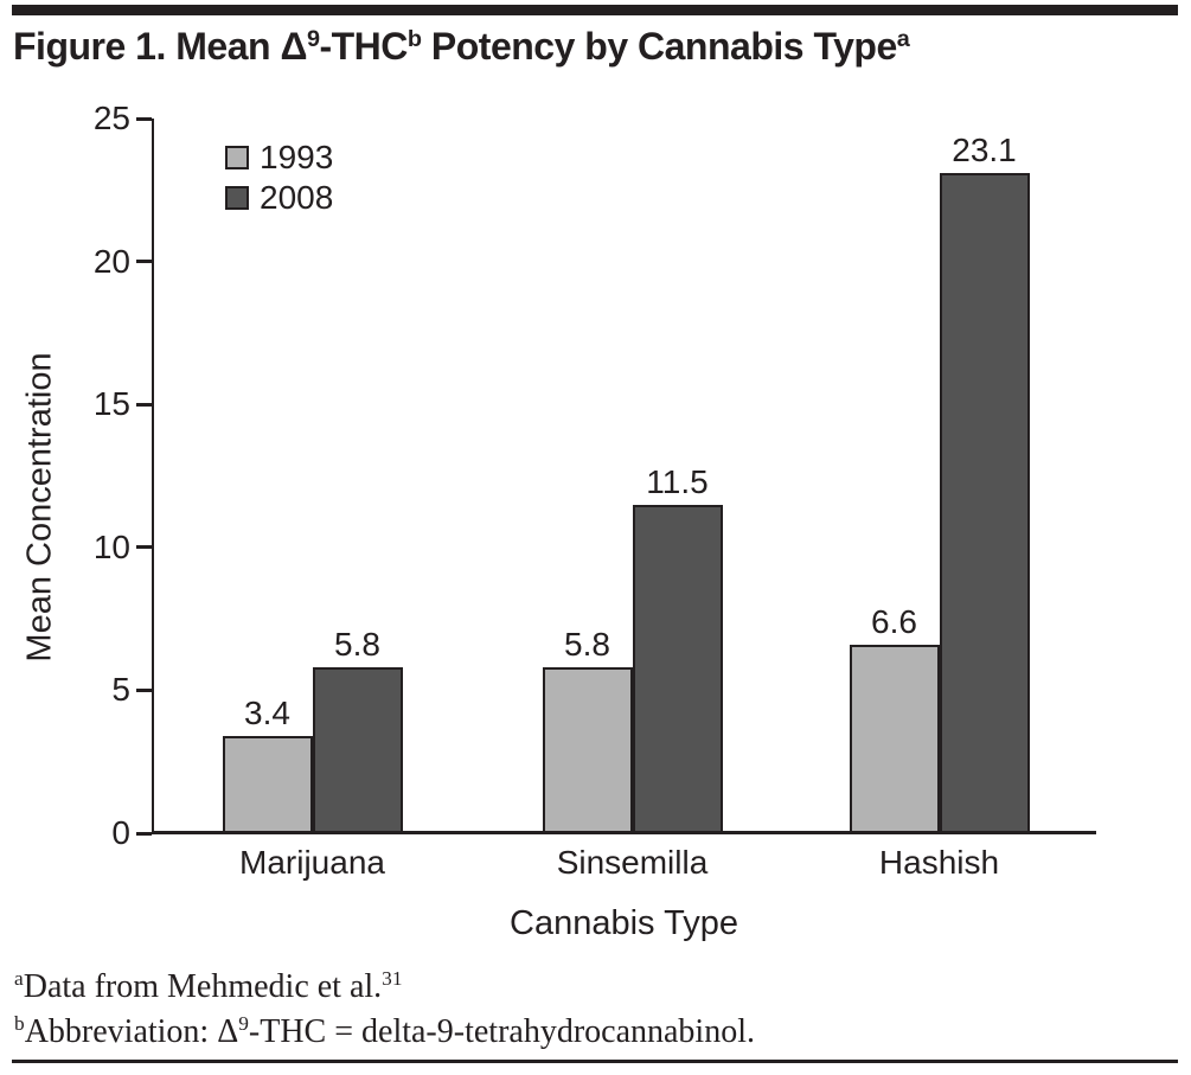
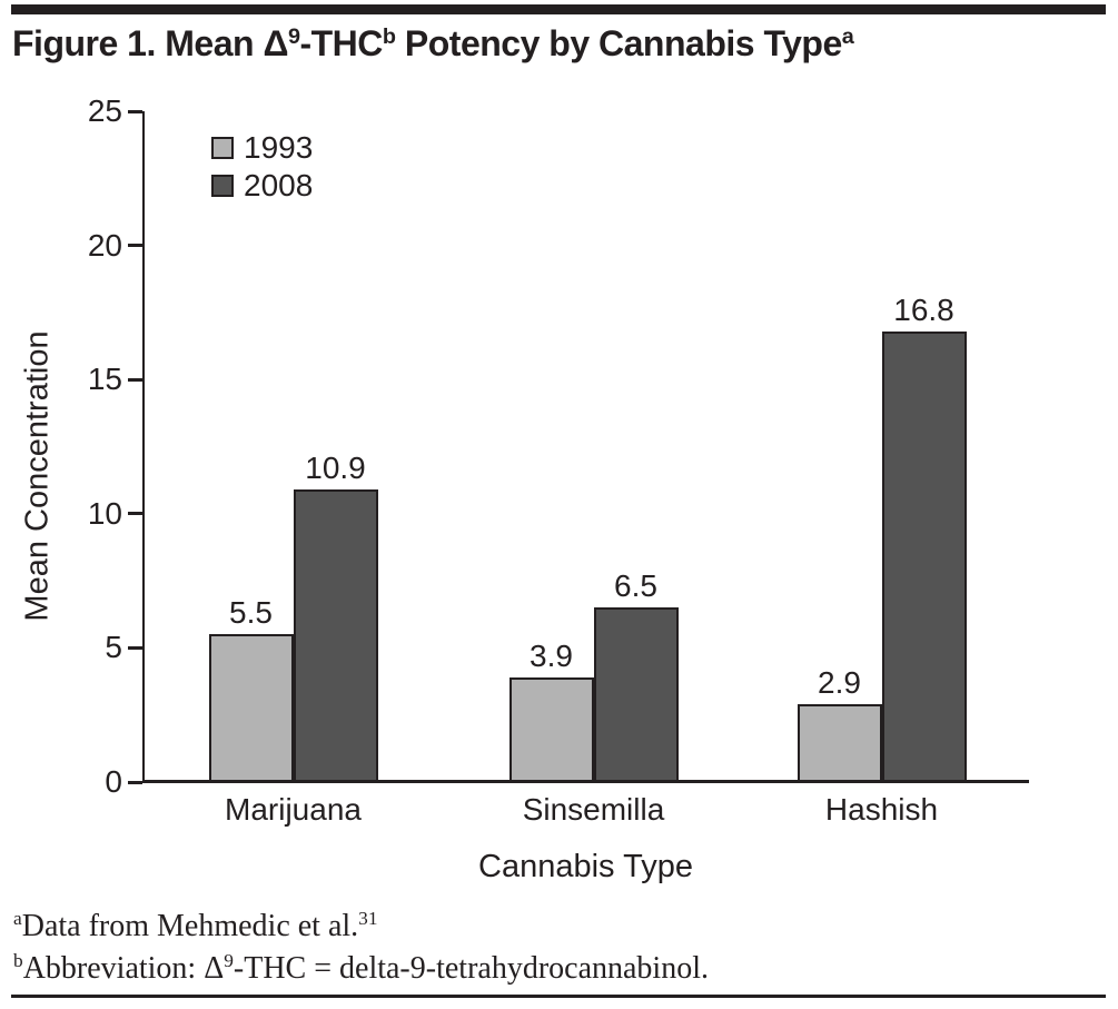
1993/Marijuana: 3.4 -> 5.5
2008/Marijuana: 5.8 -> 10.9
1993/Sinsemilla: 5.8 -> 3.9
2008/Sinsemilla: 11.5 -> 6.5
1993/Hashish: 6.6 -> 2.9
2008/Hashish: 23.1 -> 16.8
